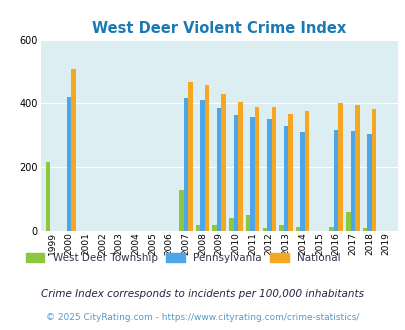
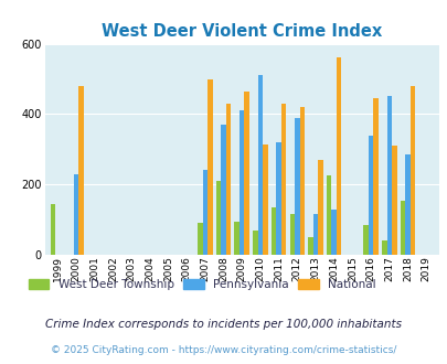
West Deer Township/1999: 215 -> 145
Pennsylvania/2000: 420 -> 230
National/2000: 508 -> 480
West Deer Township/2007: 130 -> 90
Pennsylvania/2007: 418 -> 240
National/2007: 468 -> 500
West Deer Township/2008: 20 -> 210
Pennsylvania/2008: 410 -> 370
National/2008: 458 -> 430
West Deer Township/2009: 20 -> 95
Pennsylvania/2009: 385 -> 410
National/2009: 430 -> 465
West Deer Township/2010: 40 -> 70
Pennsylvania/2010: 365 -> 510
National/2010: 405 -> 315
West Deer Township/2011: 50 -> 135
Pennsylvania/2011: 358 -> 320
National/2011: 388 -> 430
West Deer Township/2012: 10 -> 115
Pennsylvania/2012: 350 -> 390
National/2012: 388 -> 420
West Deer Township/2013: 18 -> 50
Pennsylvania/2013: 330 -> 115
National/2013: 368 -> 270
West Deer Township/2014: 12 -> 225
Pennsylvania/2014: 310 -> 130
National/2014: 375 -> 560
West Deer Township/2016: 12 -> 85
Pennsylvania/2016: 318 -> 340
National/2016: 400 -> 445
West Deer Township/2017: 60 -> 40
Pennsylvania/2017: 312 -> 450
National/2017: 395 -> 310
West Deer Township/2018: 10 -> 155
Pennsylvania/2018: 305 -> 285
National/2018: 383 -> 480
